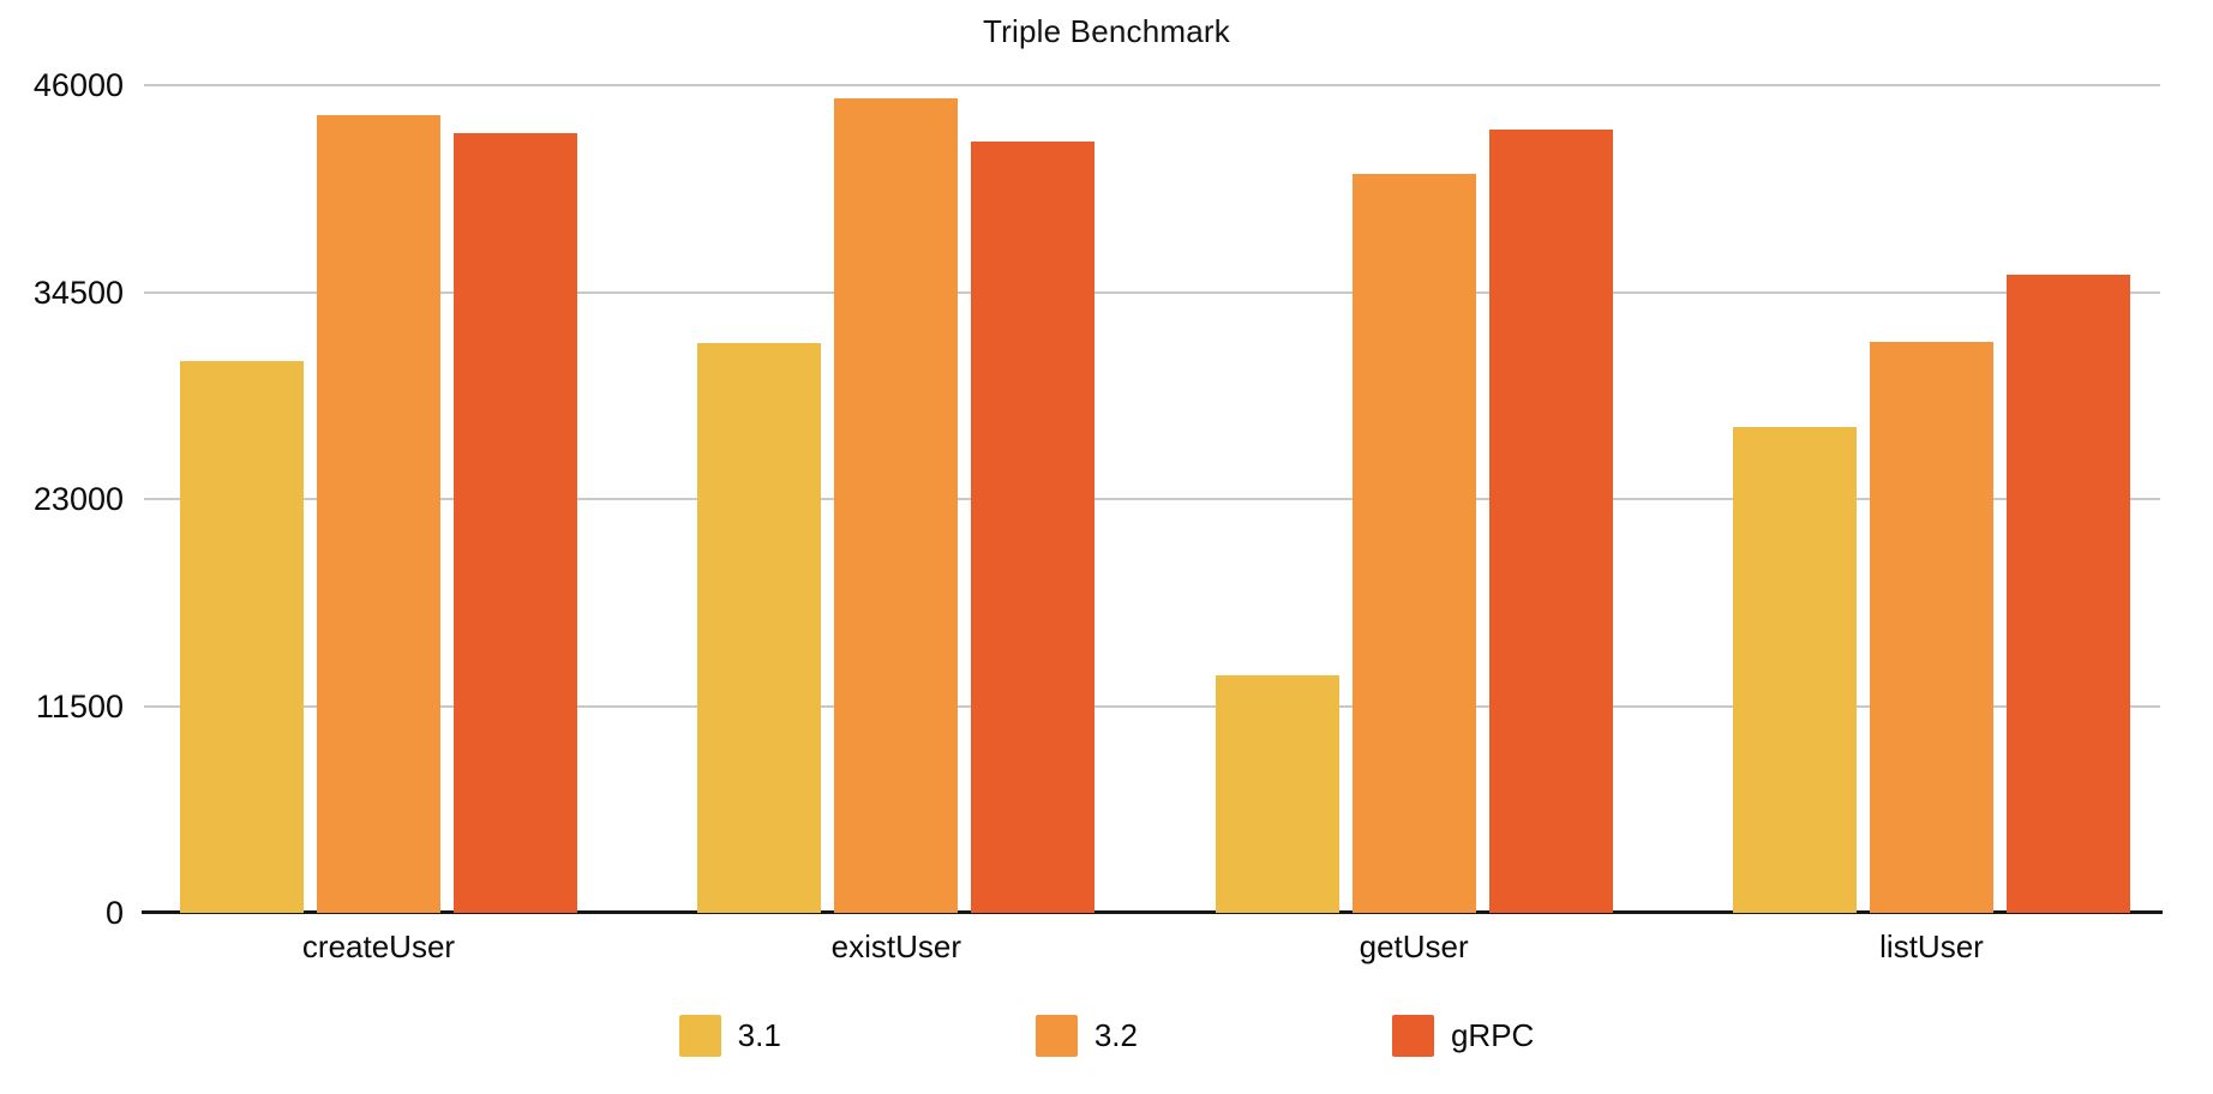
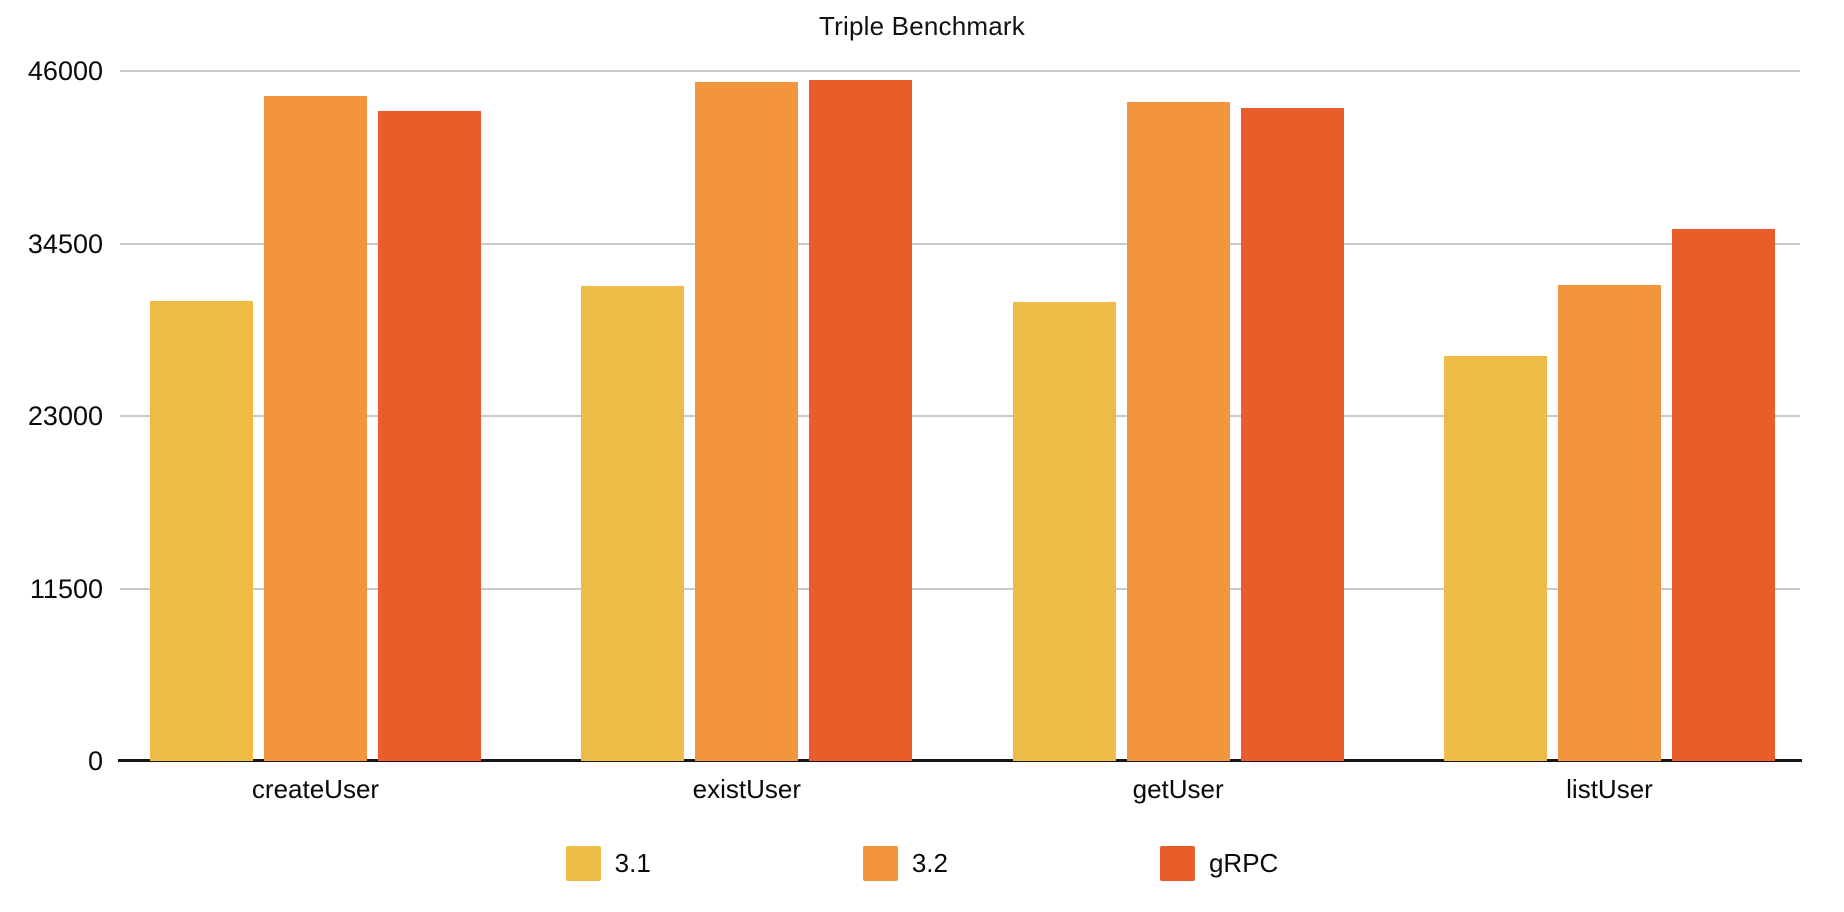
gRPC/existUser: 42900 -> 45400
3.1/getUser: 13200 -> 30600
3.2/getUser: 41100 -> 44000
